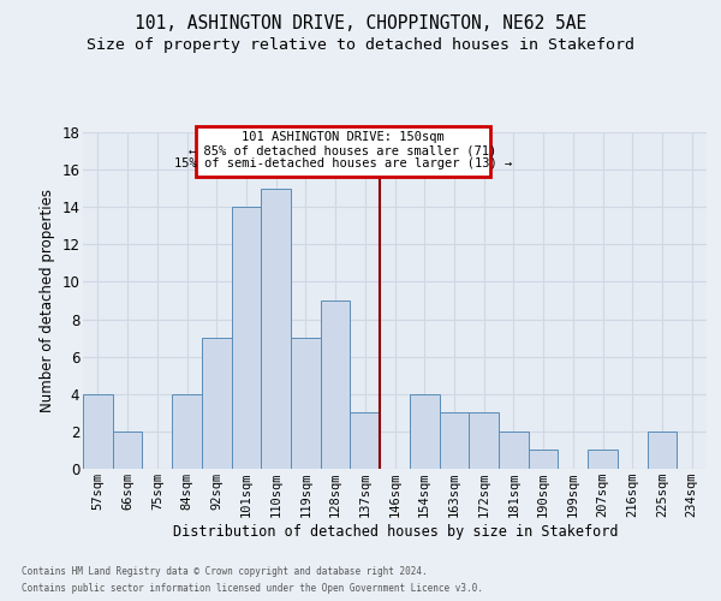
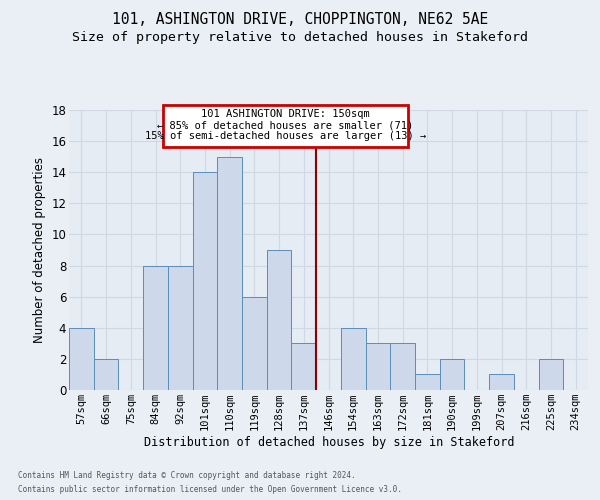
84sqm: 4 -> 8
92sqm: 7 -> 8
119sqm: 7 -> 6
181sqm: 2 -> 1
190sqm: 1 -> 2
